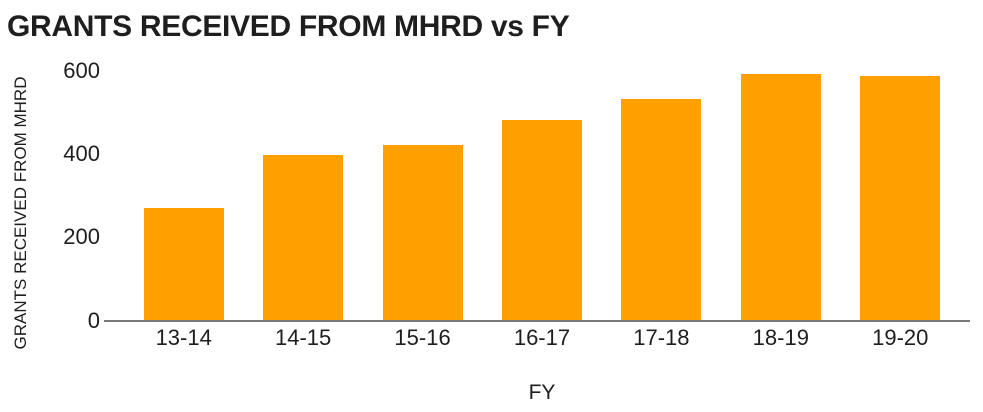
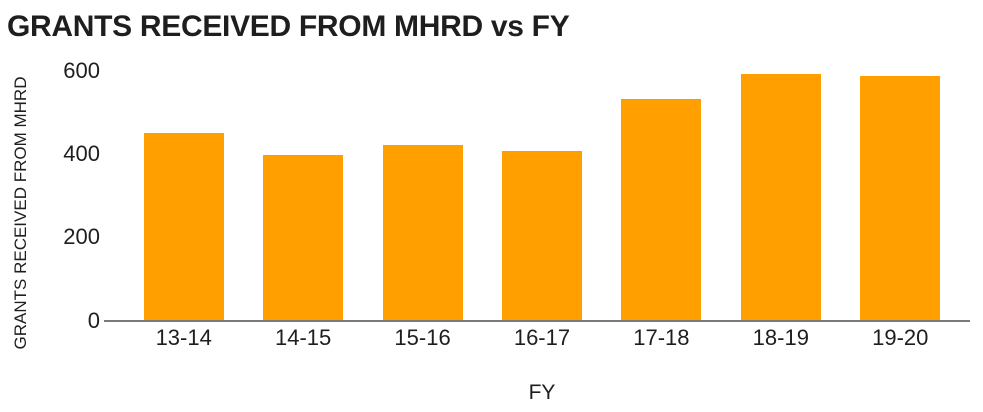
13-14: 270 -> 450
16-17: 480 -> 400
